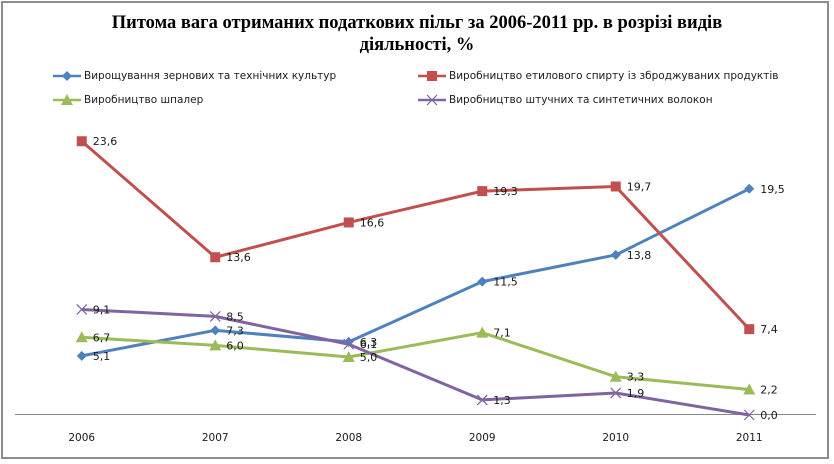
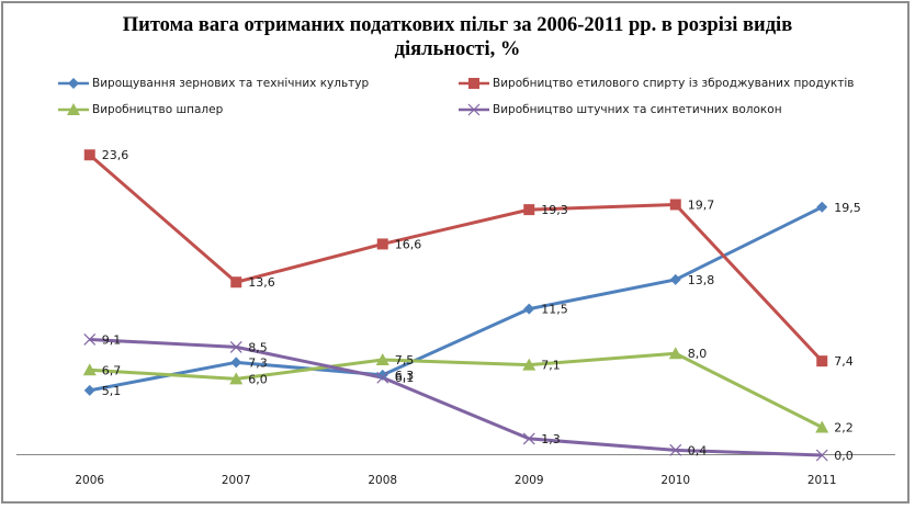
Виробництво шпалер/2008: 5,0 -> 7,5
Виробництво шпалер/2010: 3,3 -> 8,0
Виробництво штучних та синтетичних волокон/2010: 1,9 -> 0,4
